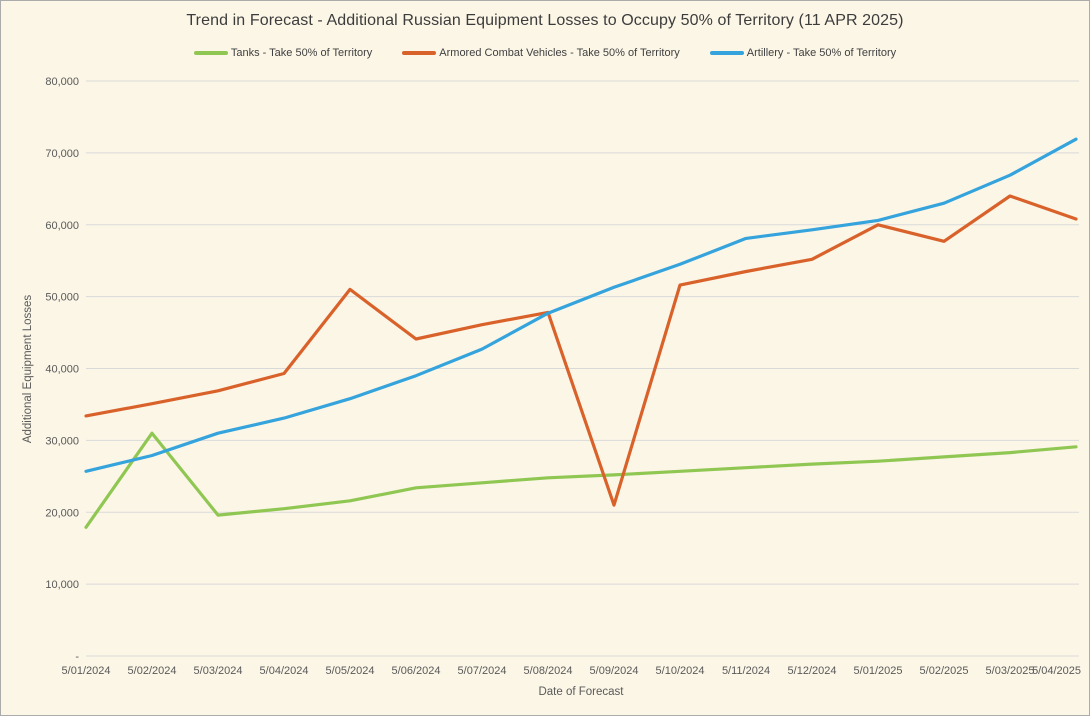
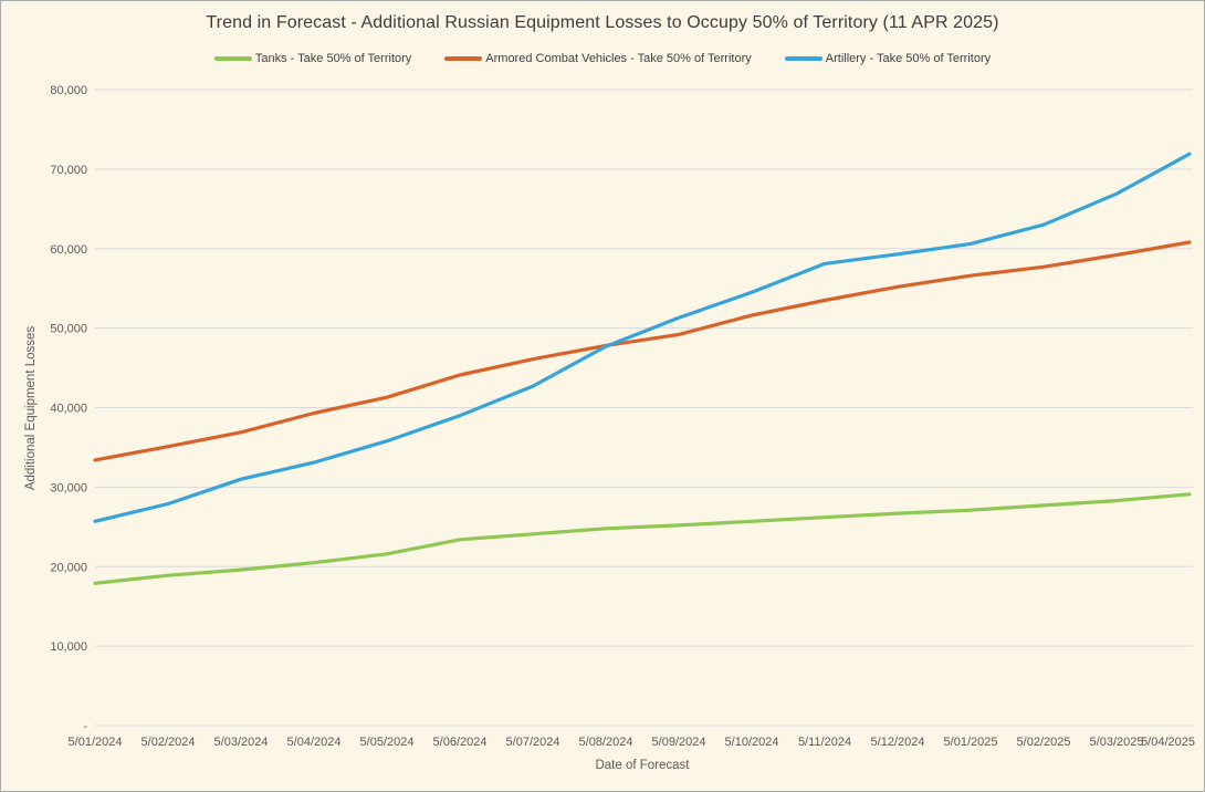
Tanks - Take 50% of Territory/5/02/2024: 31000 -> 19000
Armored Combat Vehicles - Take 50% of Territory/5/05/2024: 51000 -> 41000
Armored Combat Vehicles - Take 50% of Territory/5/09/2024: 21000 -> 49000
Armored Combat Vehicles - Take 50% of Territory/5/01/2025: 60000 -> 57000
Armored Combat Vehicles - Take 50% of Territory/5/03/2025: 64000 -> 59000
